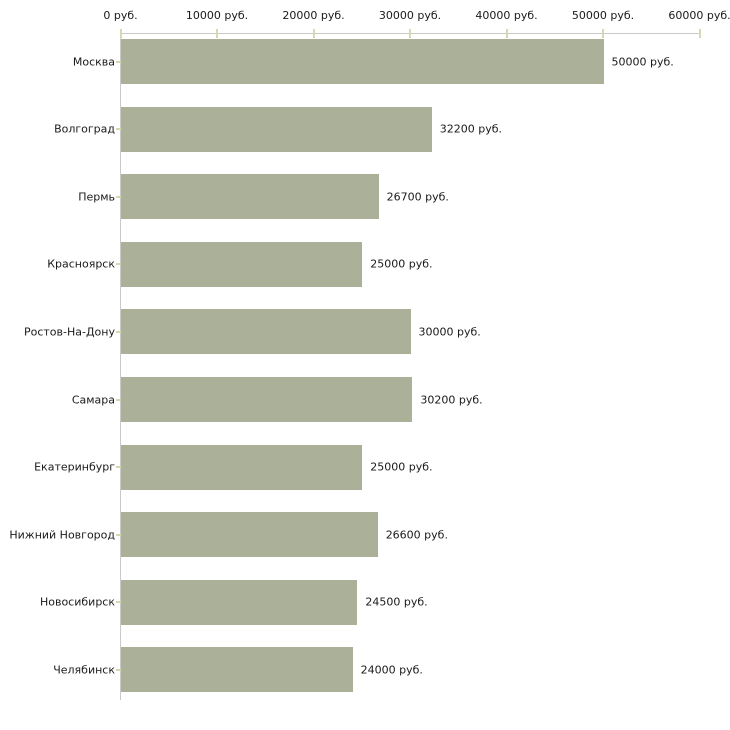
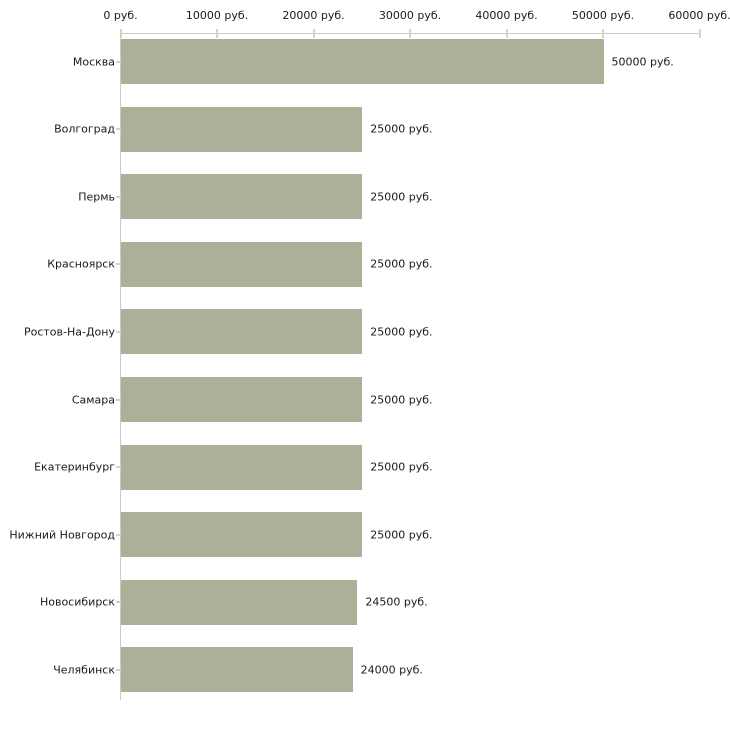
Волгоград: 32200 -> 25000
Пермь: 26700 -> 25000
Ростов-На-Дону: 30000 -> 25000
Самара: 30200 -> 25000
Нижний Новгород: 26600 -> 25000
